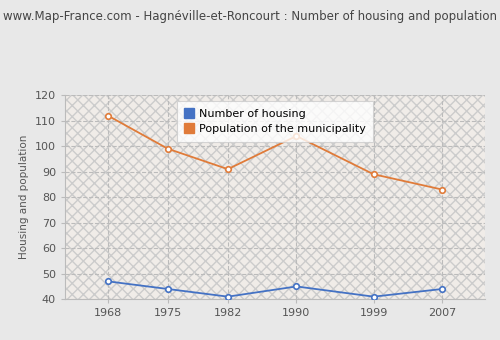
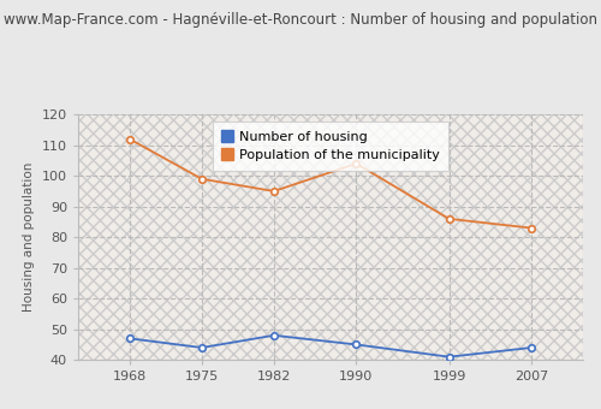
Number of housing/1982: 41 -> 48
Population of the municipality/1982: 91 -> 95
Population of the municipality/1999: 89 -> 86
